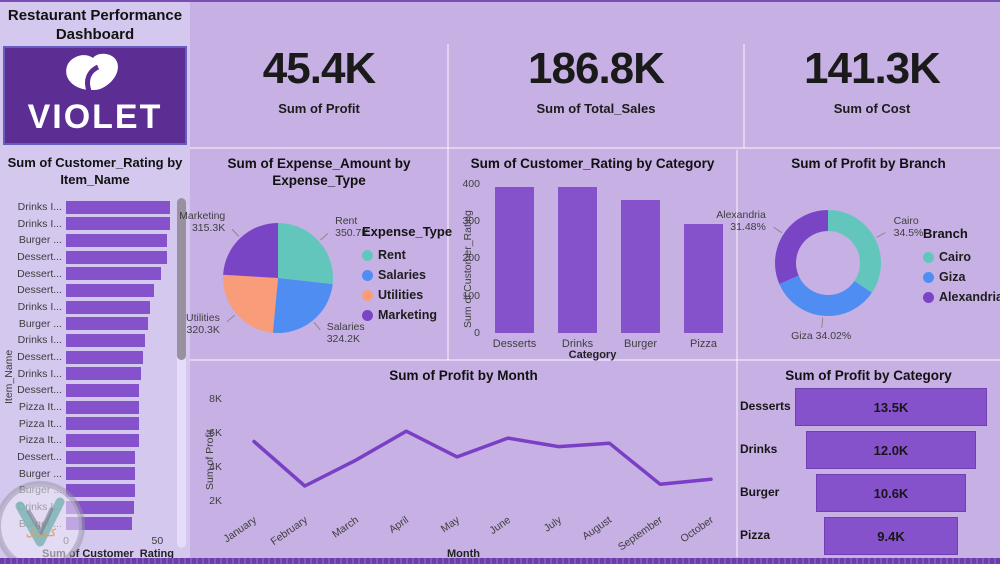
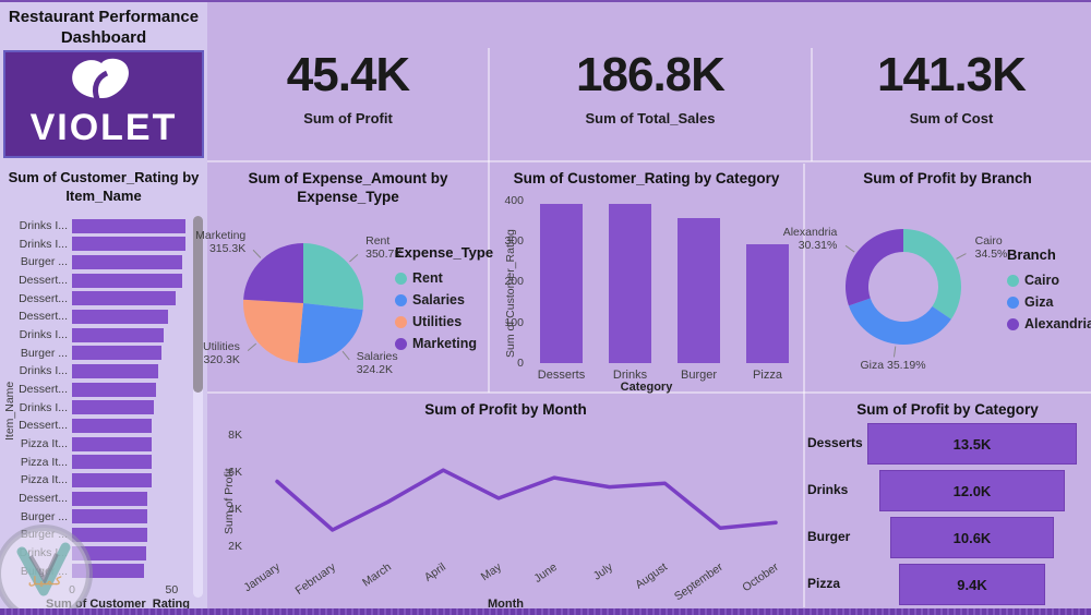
Sum of Profit by Branch/Giza: 34.02% -> 35.19%
Sum of Profit by Branch/Alexandria: 31.48% -> 30.31%
